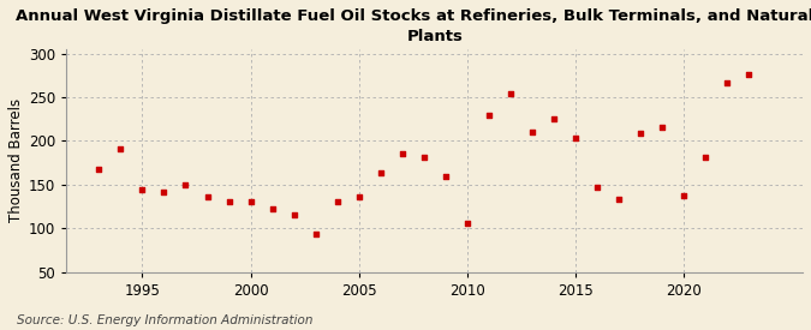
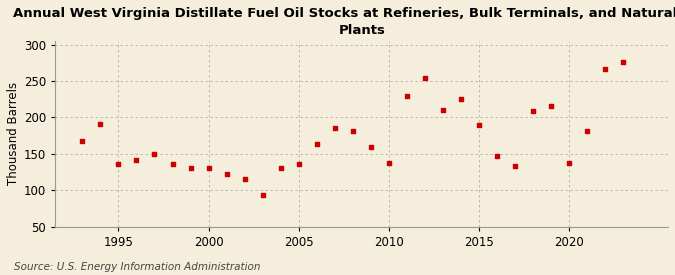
1995: 144 -> 136
2010: 106 -> 138
2015: 204 -> 189
